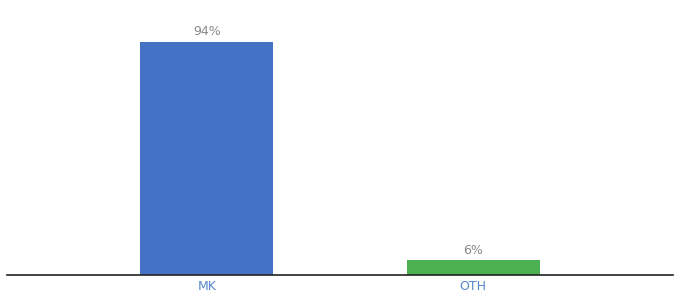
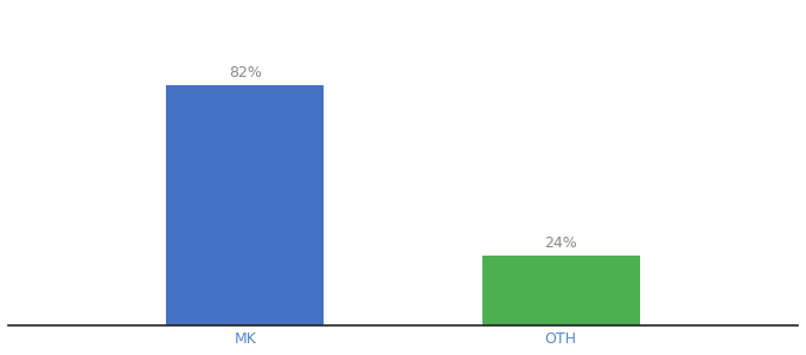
MK: 94% -> 82%
OTH: 6% -> 24%
